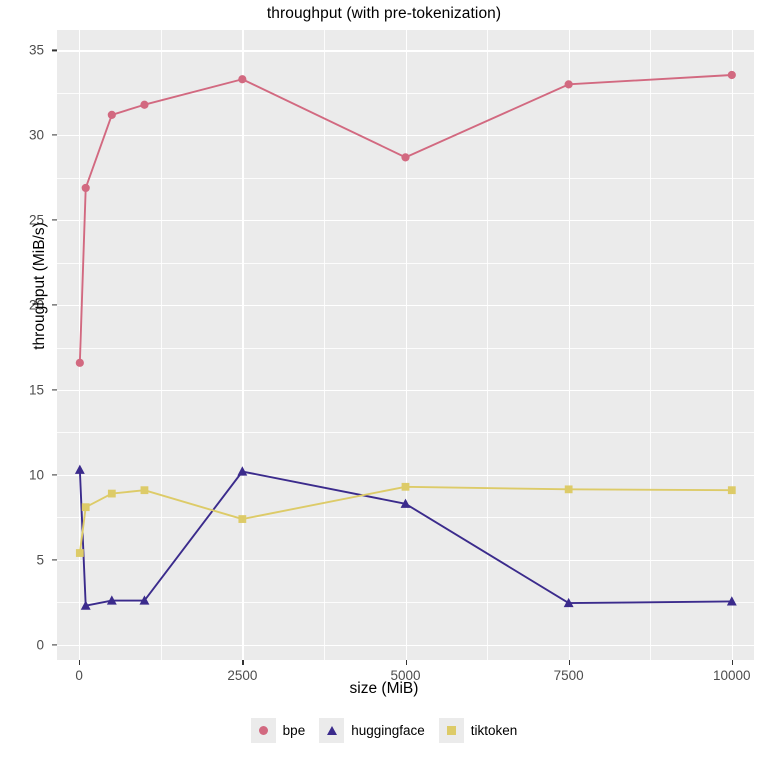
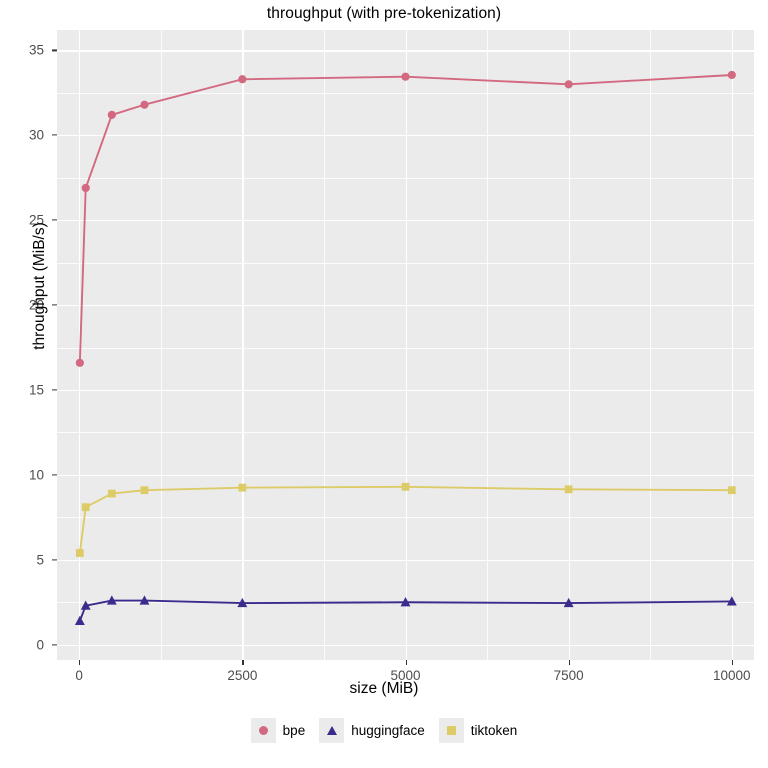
huggingface/10: 10.3 -> 1.4
huggingface/2500: 10.2 -> 2.5
tiktoken/2500: 7.4 -> 9.2
bpe/5000: 28.7 -> 33.5
huggingface/5000: 8.3 -> 2.5
